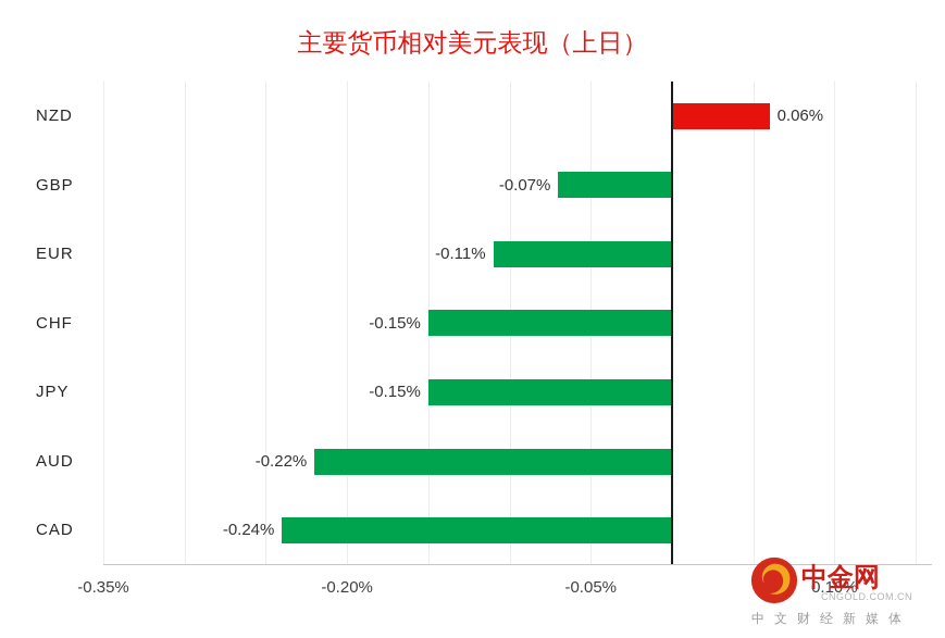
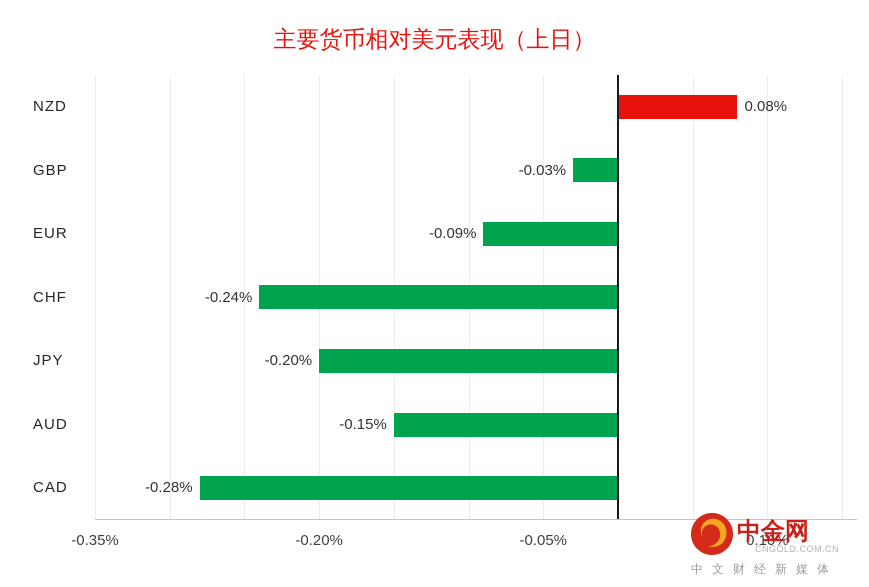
NZD: 0.06% -> 0.08%
GBP: -0.07% -> -0.03%
EUR: -0.11% -> -0.09%
CHF: -0.15% -> -0.24%
JPY: -0.15% -> -0.20%
AUD: -0.22% -> -0.15%
CAD: -0.24% -> -0.28%
